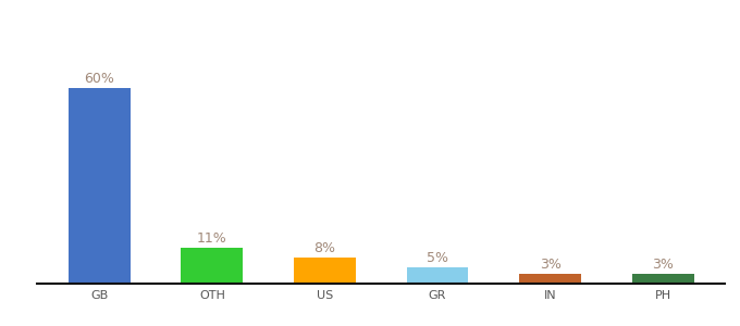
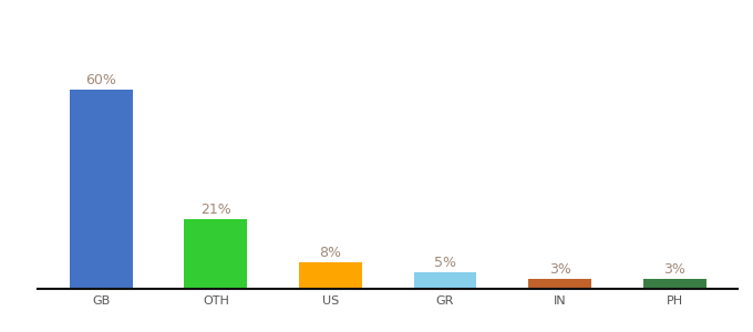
OTH: 11% -> 21%
